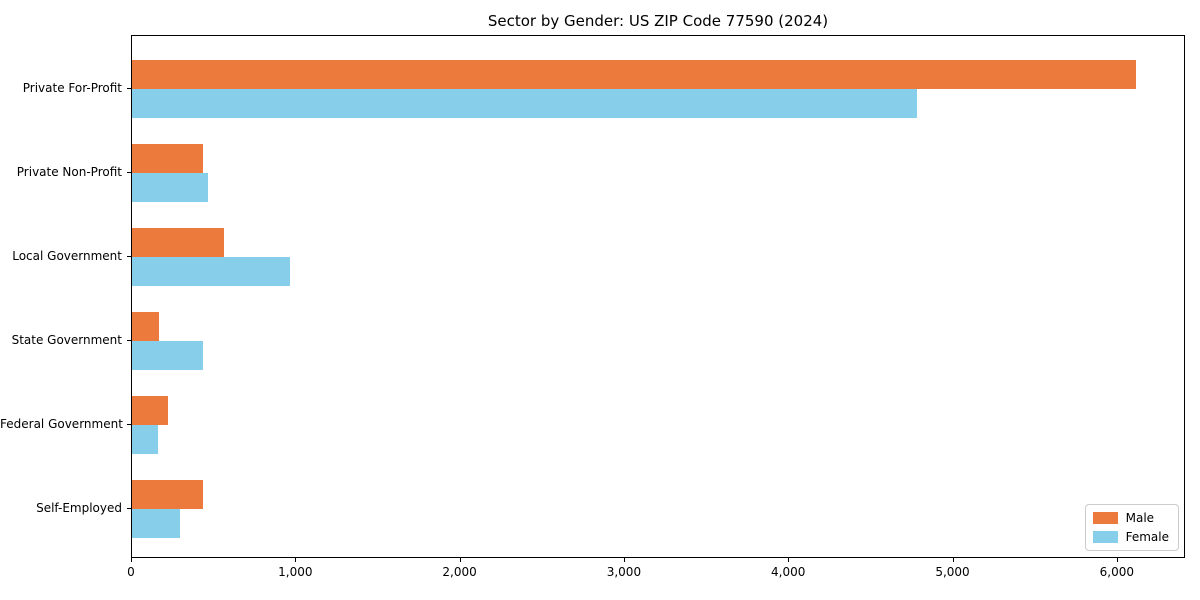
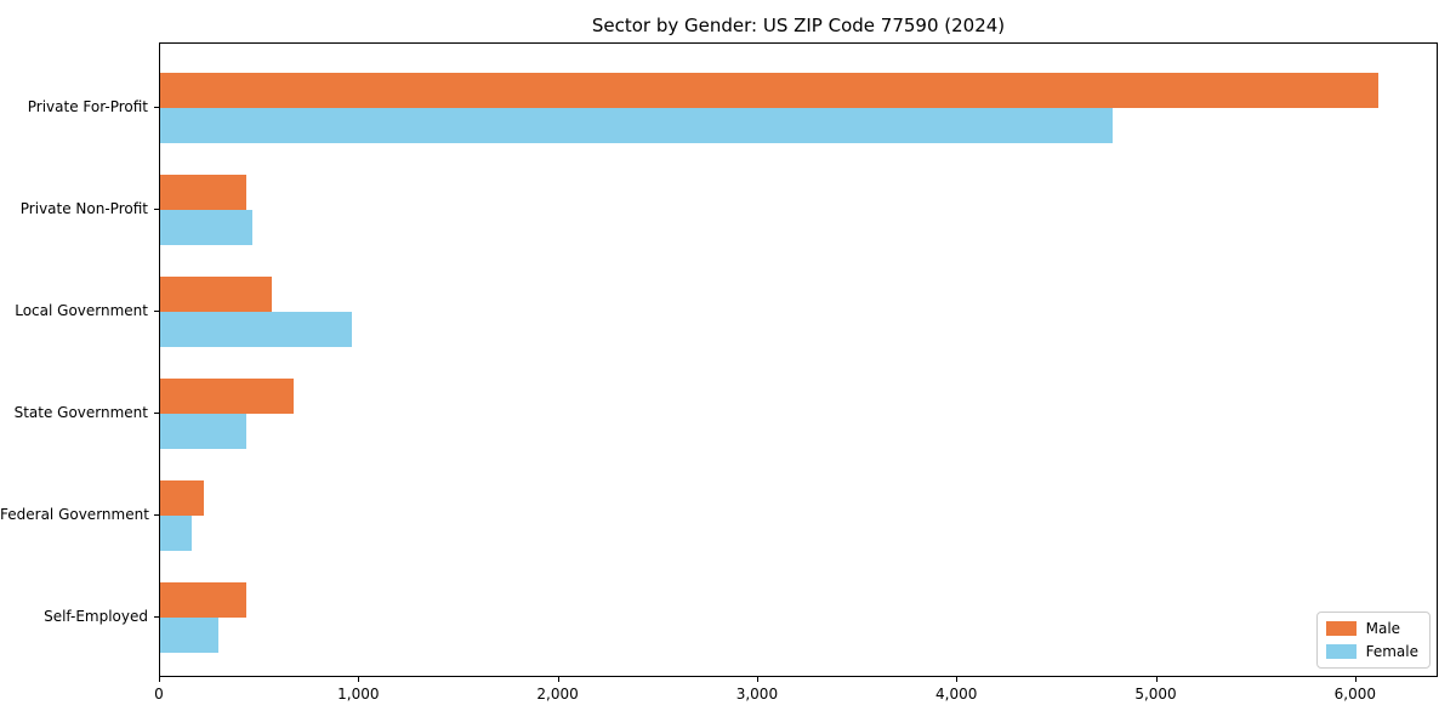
Male/State Government: 160 -> 670
